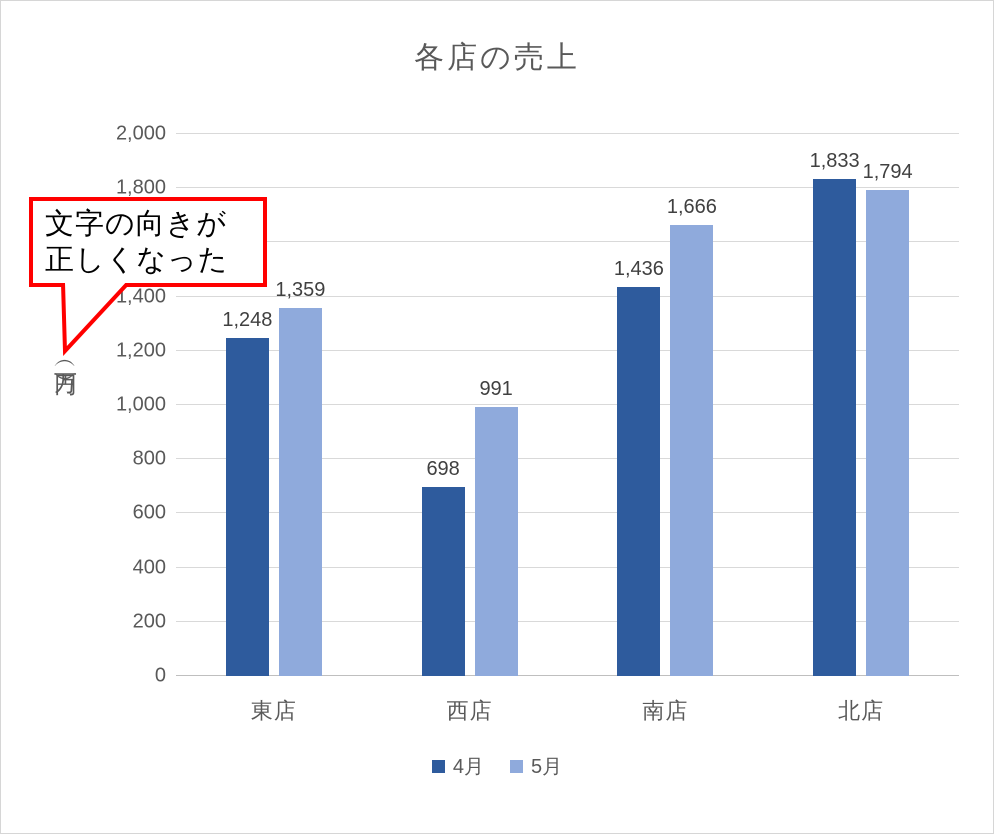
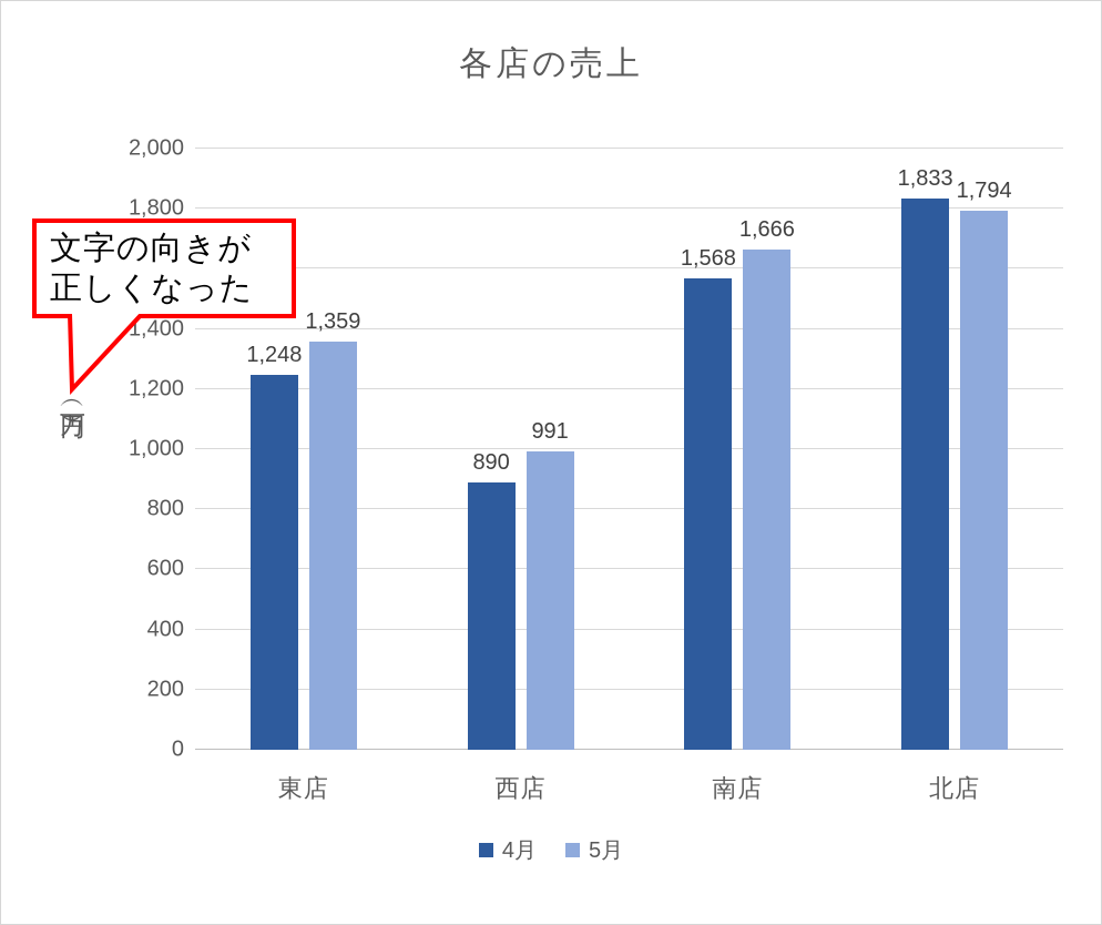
4月/西店: 698 -> 890
4月/南店: 1,436 -> 1,568
